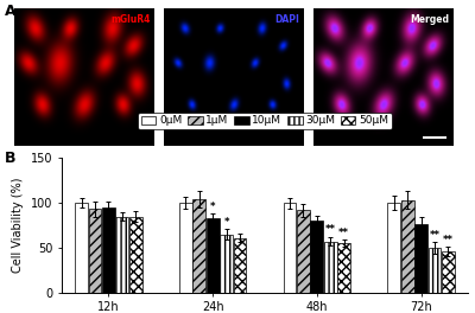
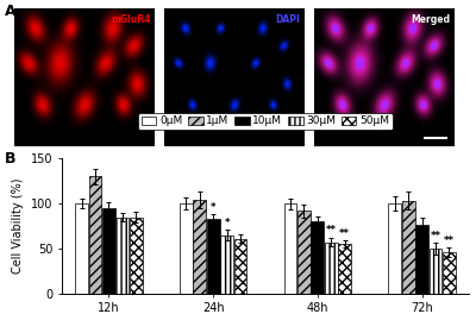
1μM/12h: 93 -> 130
